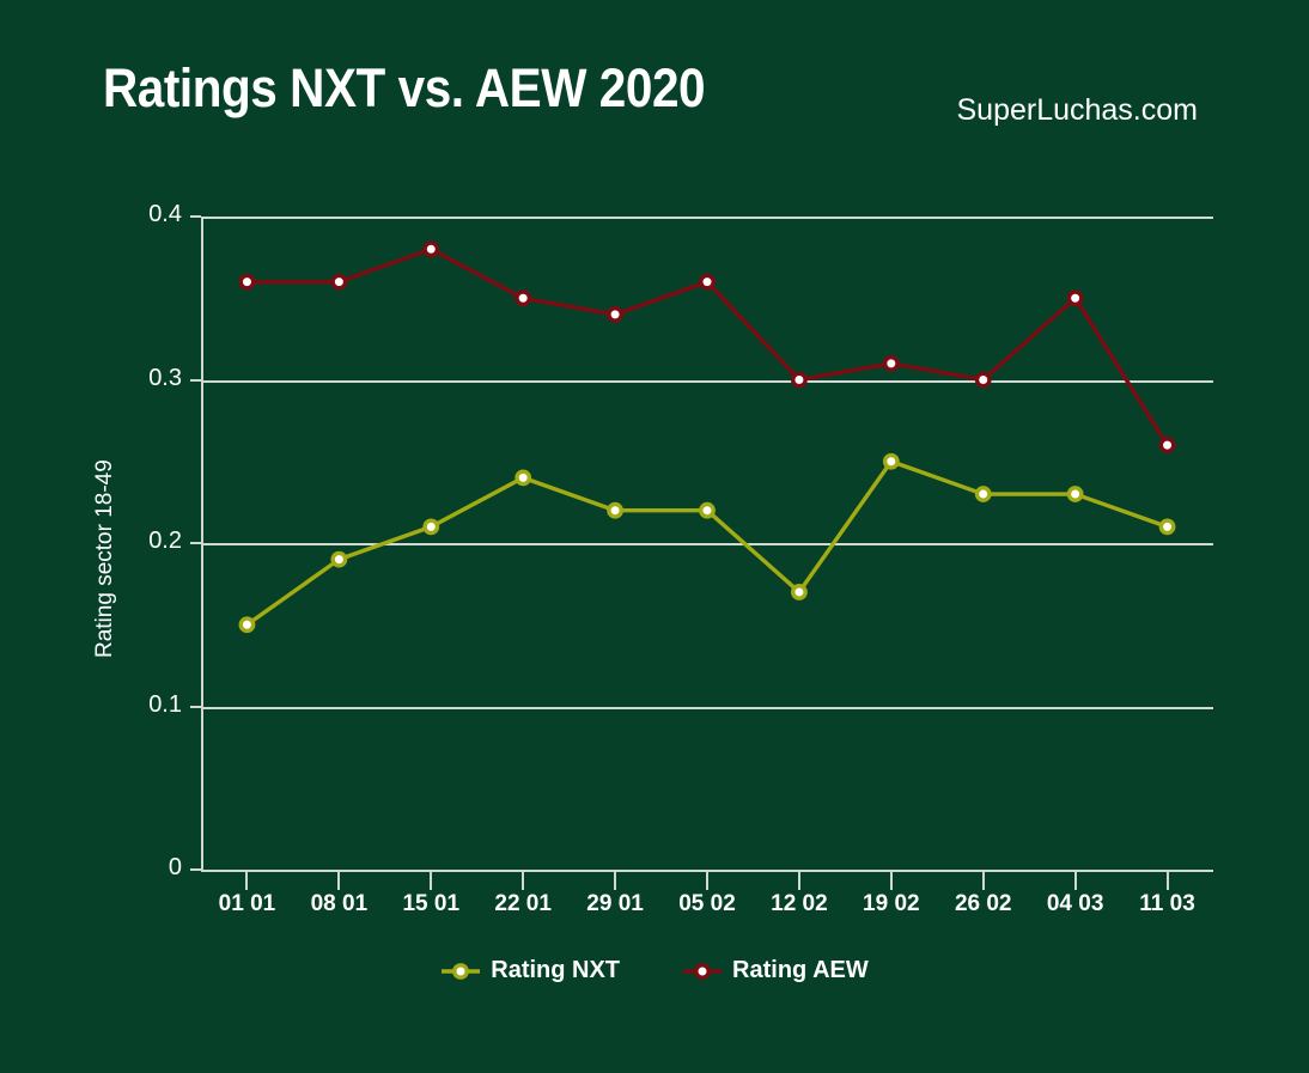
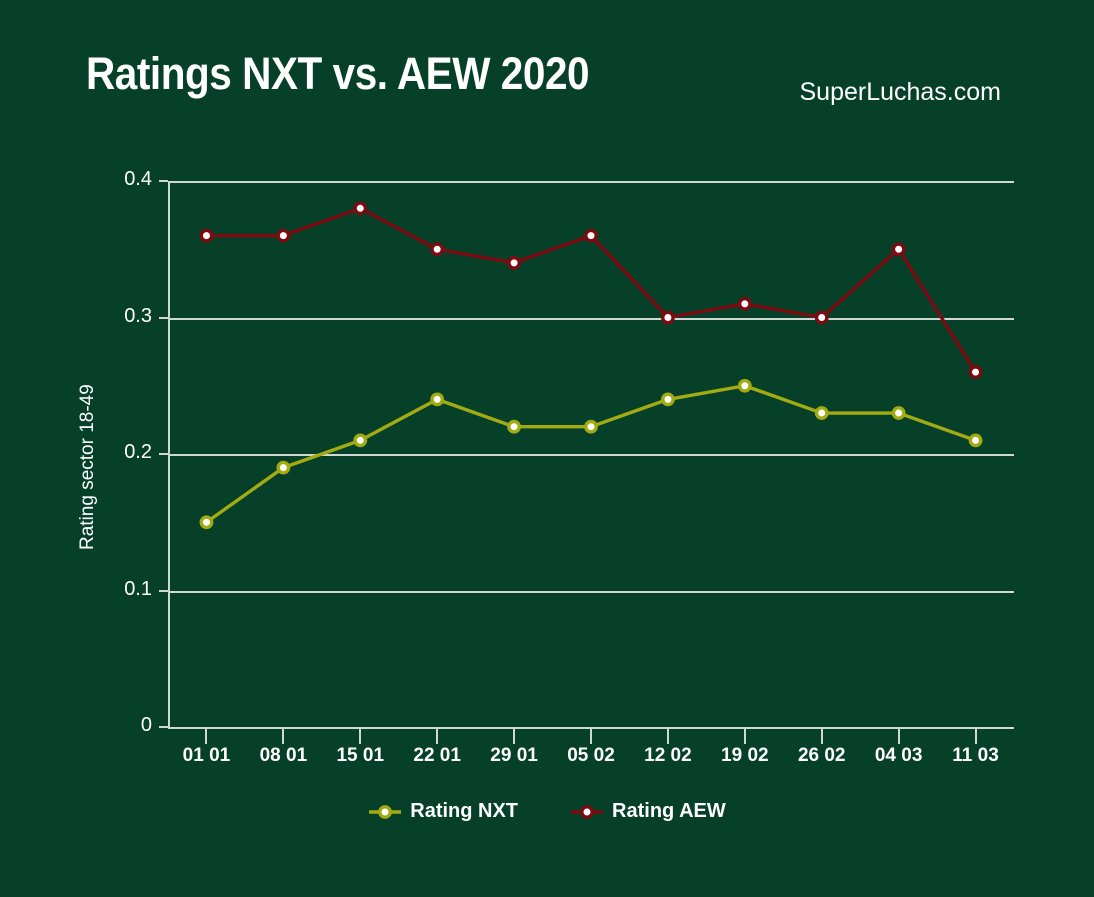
Rating NXT/12 02: 0.17 -> 0.24
